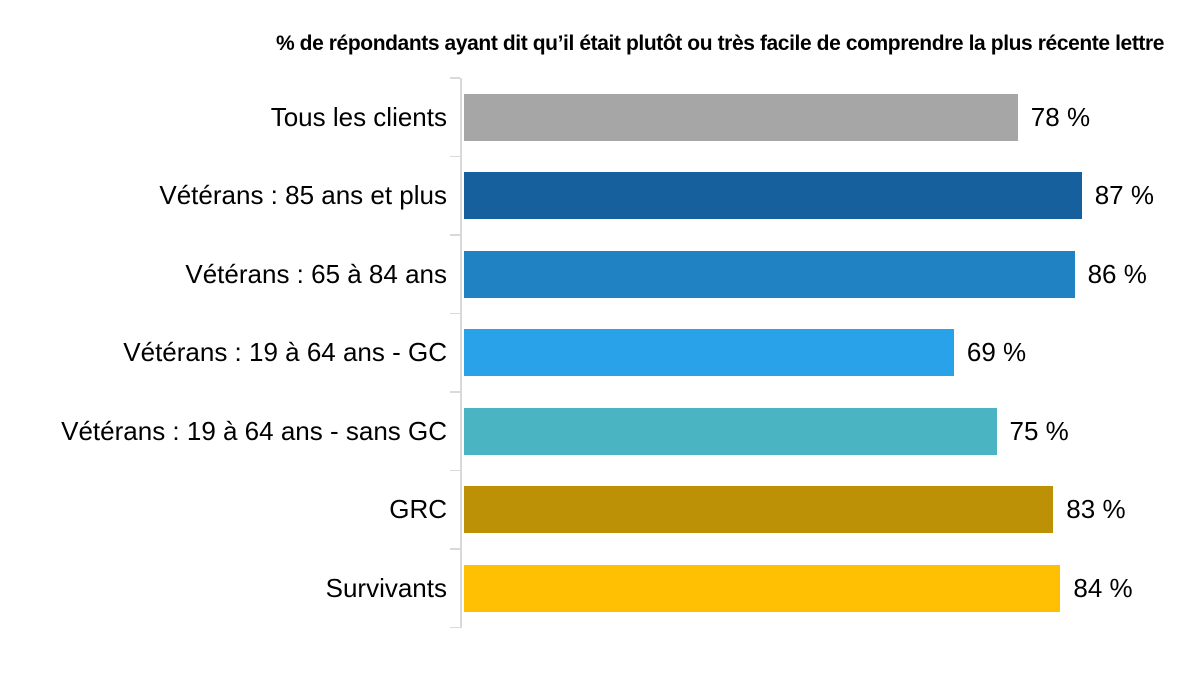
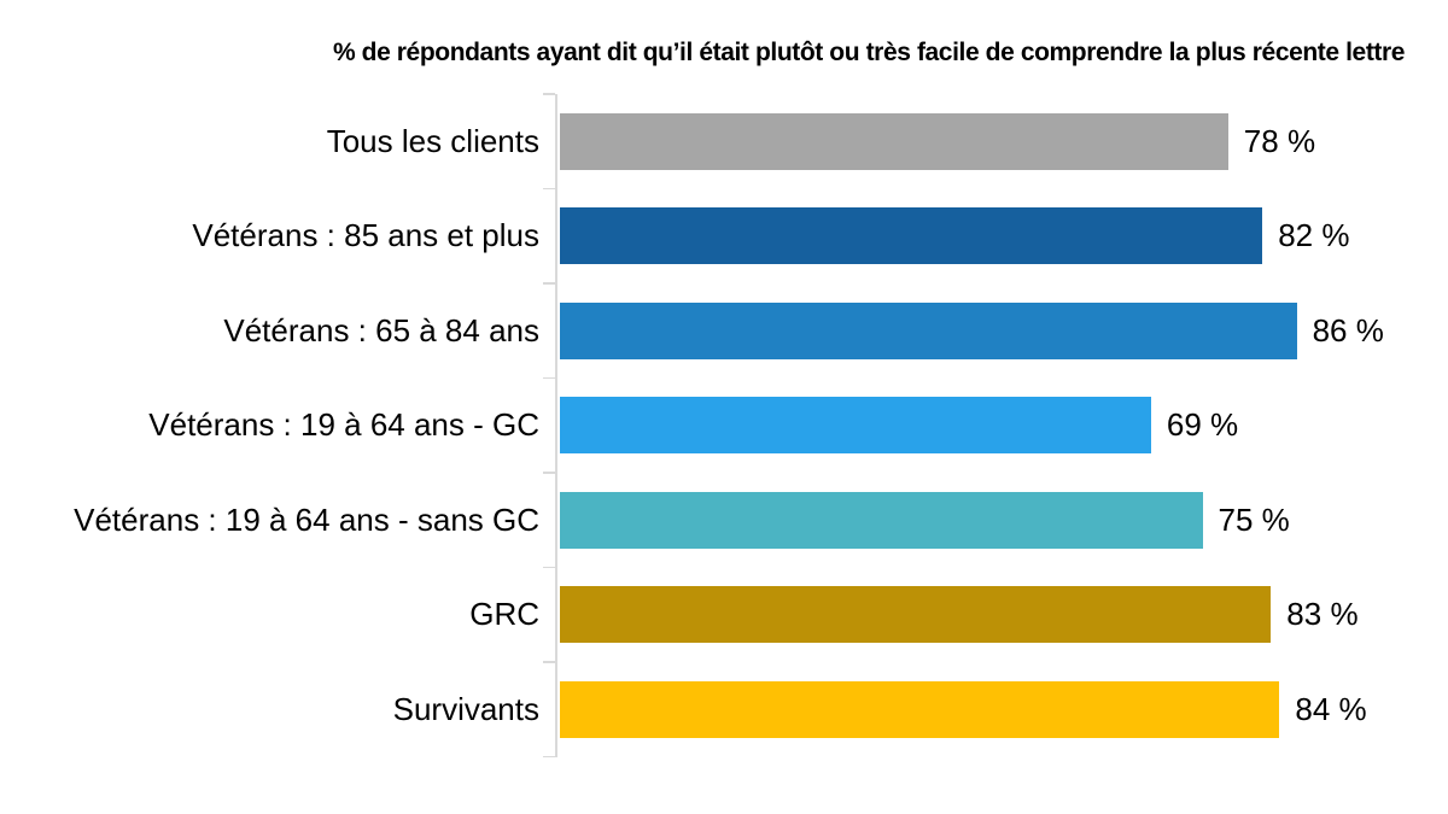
Vétérans : 85 ans et plus: 87 -> 82
